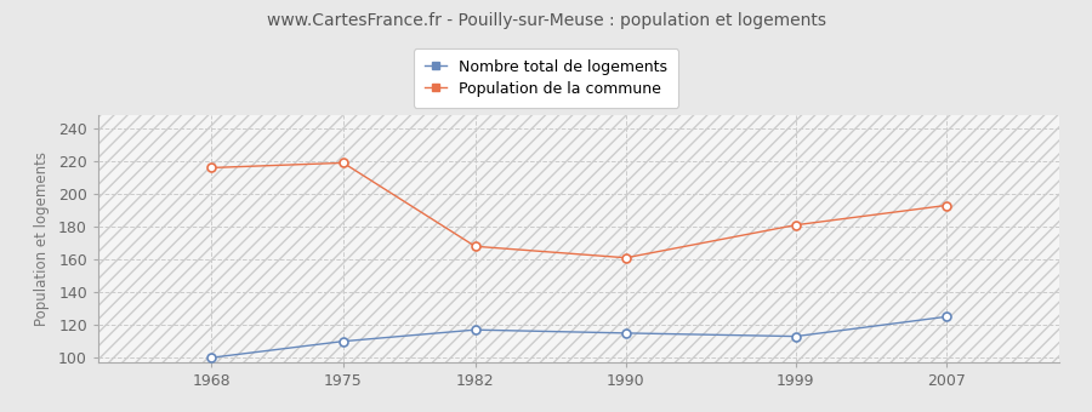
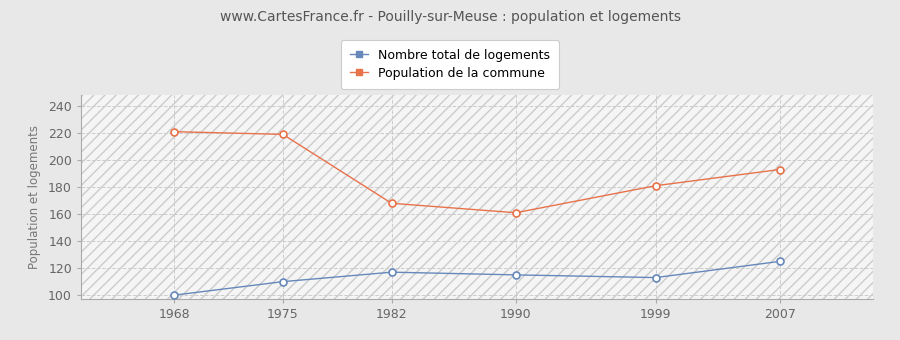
Population de la commune/1968: 216 -> 221
